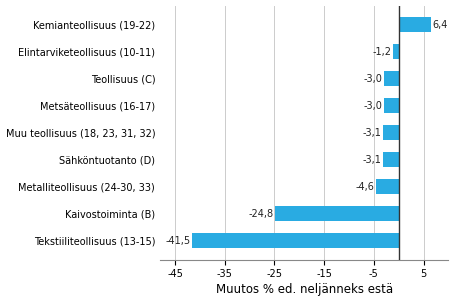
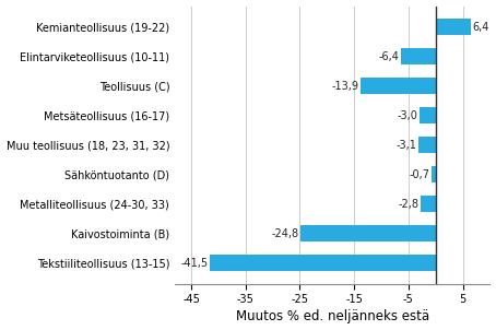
Elintarviketeollisuus (10-11): -1,2 -> -6,4
Teollisuus (C): -3,0 -> -13,9
Sähköntuotanto (D): -3,1 -> -0,7
Metalliteollisuus (24-30, 33): -4,6 -> -2,8
